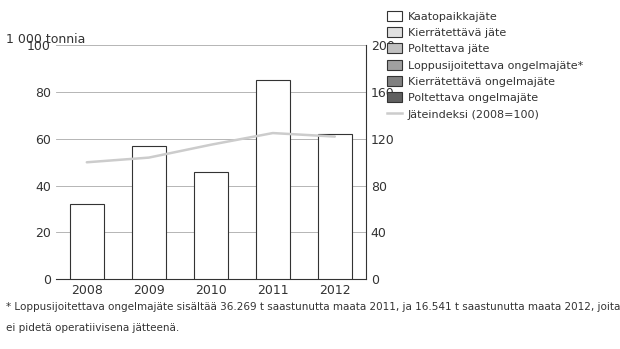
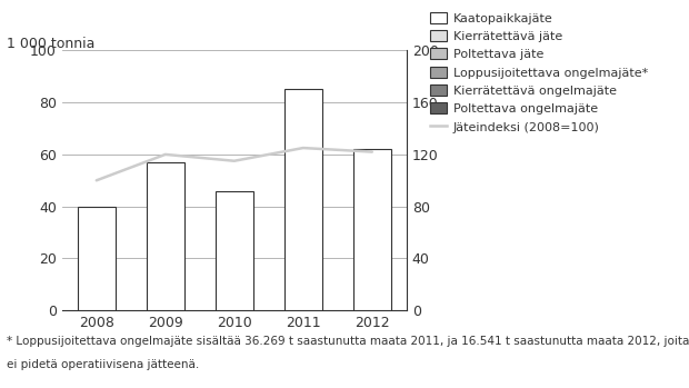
Kaatopaikkajäte/2008: 32 -> 40
Jäteindeksi (2008=100)/2009: 104 -> 120
